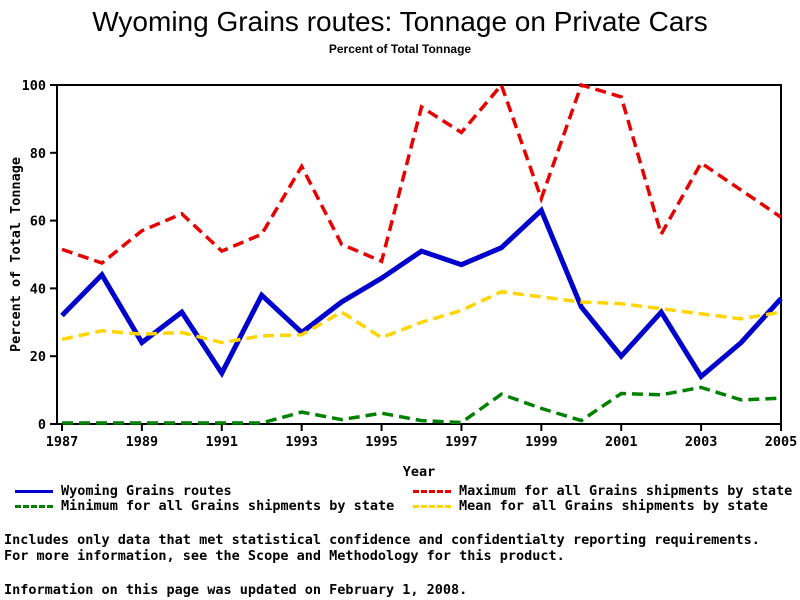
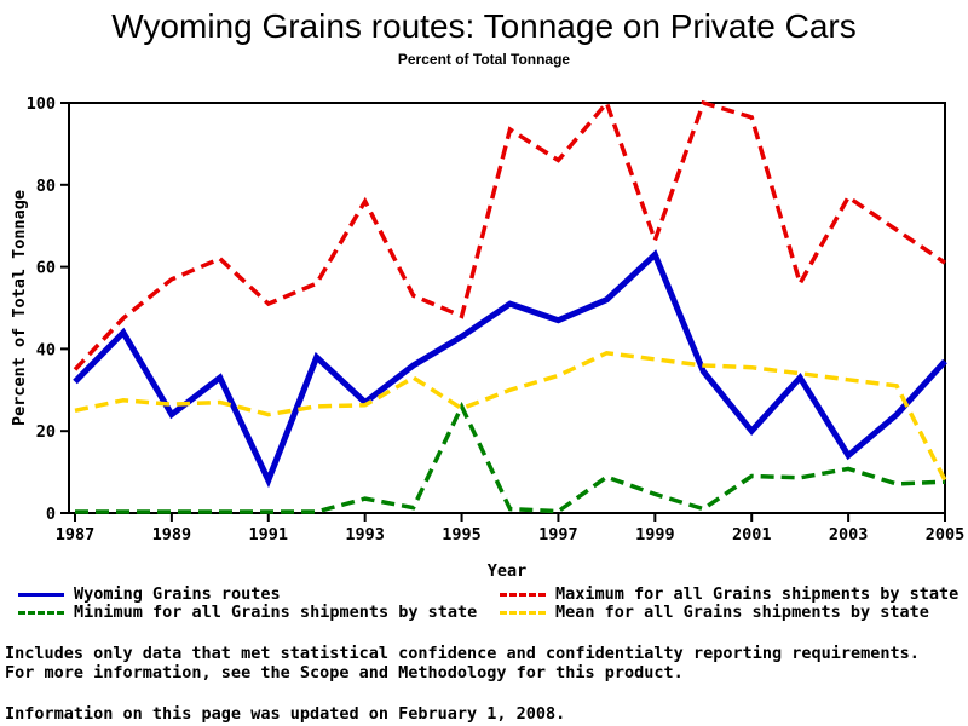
Maximum for all Grains shipments by state/1987: 52 -> 35
Wyoming Grains routes/1991: 15 -> 8
Minimum for all Grains shipments by state/1995: 3 -> 26
Mean for all Grains shipments by state/2005: 33 -> 8
